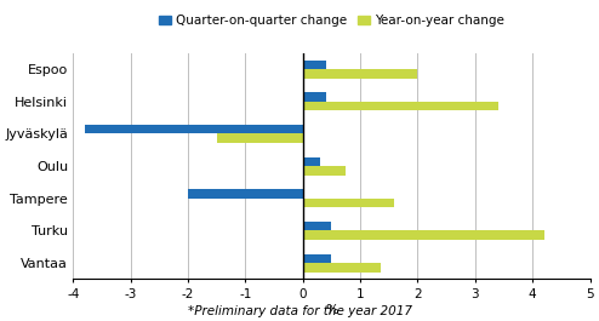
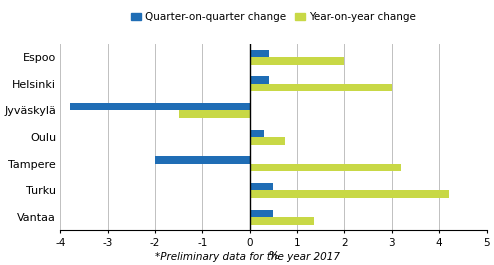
Year-on-year change/Helsinki: 3.40 -> 3.00
Year-on-year change/Tampere: 1.60 -> 3.20
